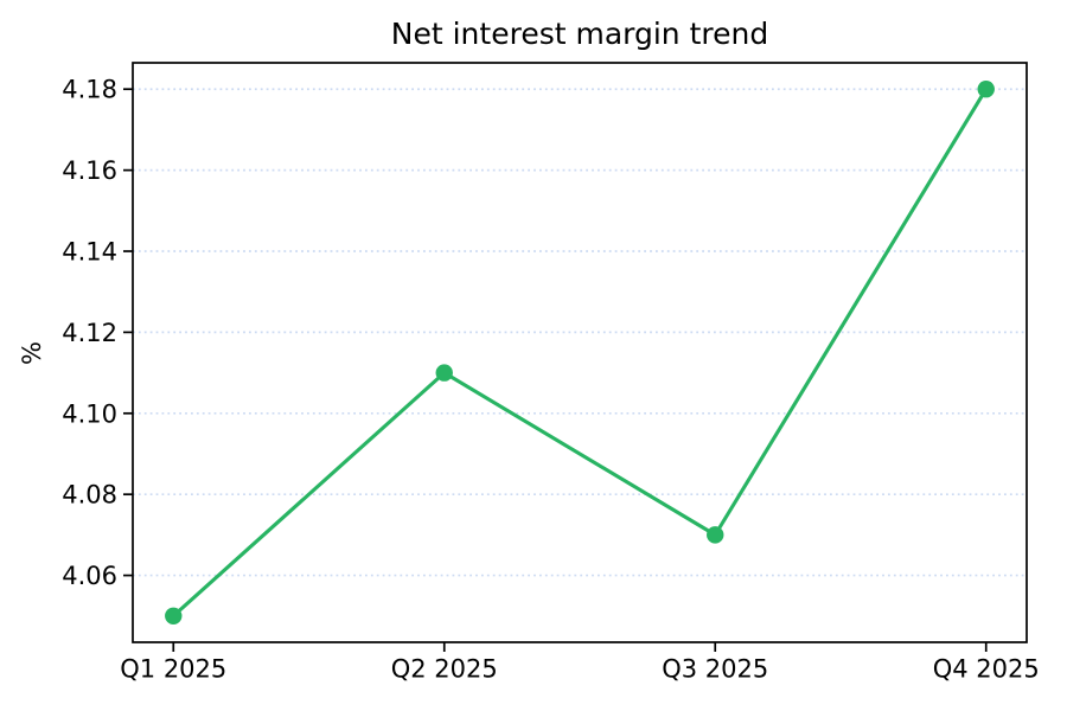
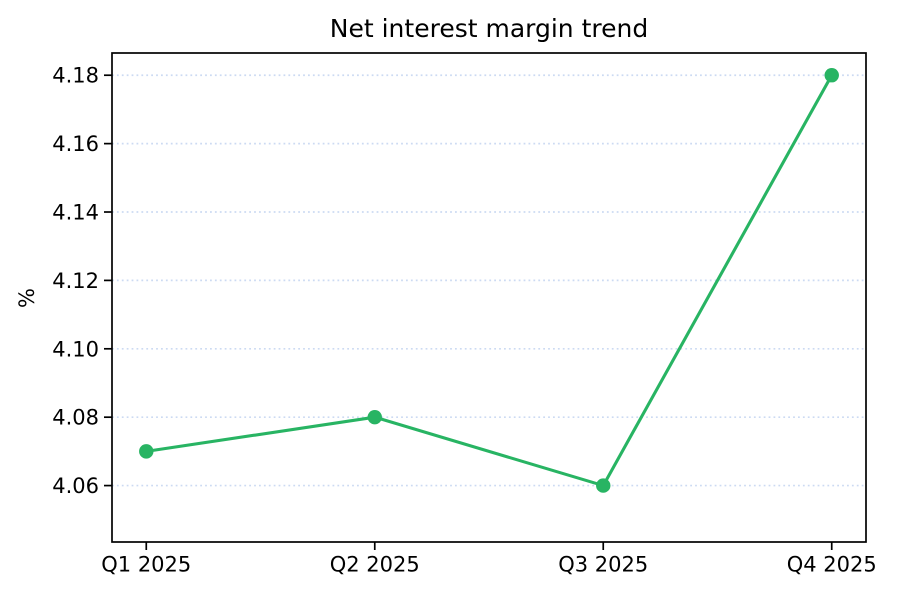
Q1 2025: 4.05 -> 4.07
Q2 2025: 4.11 -> 4.08
Q3 2025: 4.07 -> 4.06
